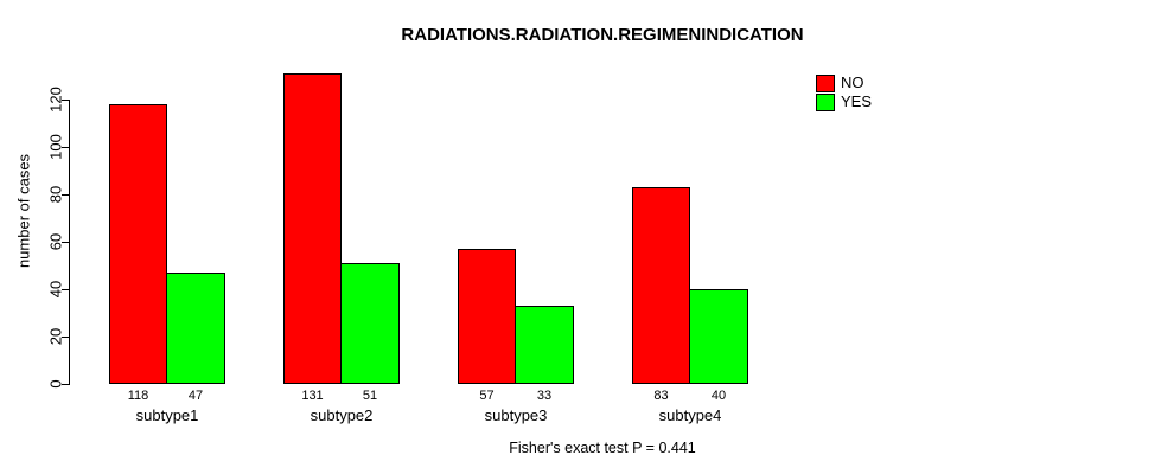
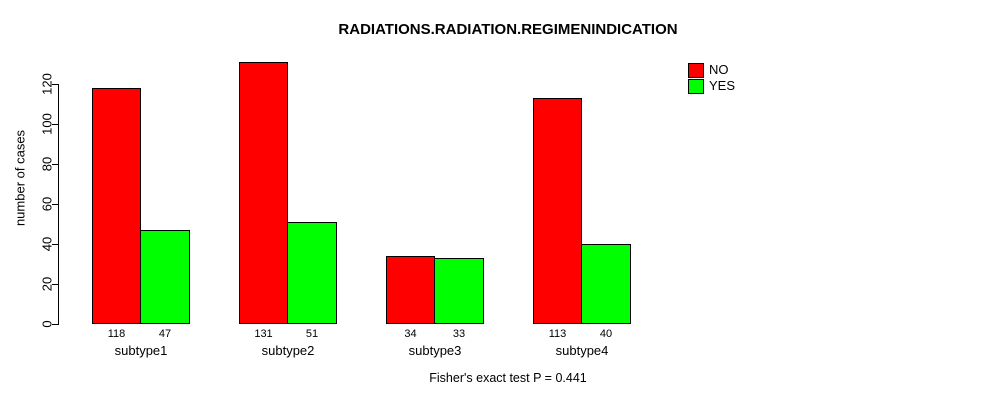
NO/subtype3: 57 -> 34
NO/subtype4: 83 -> 113
